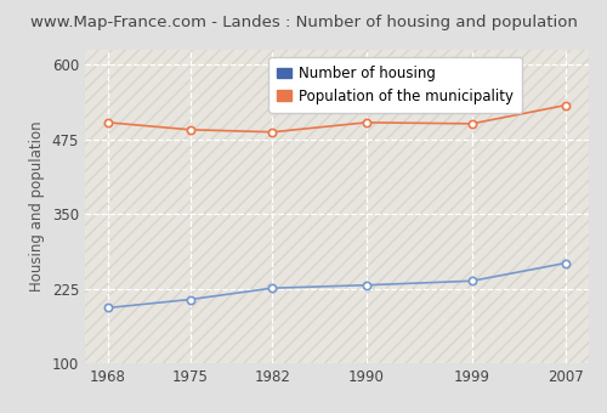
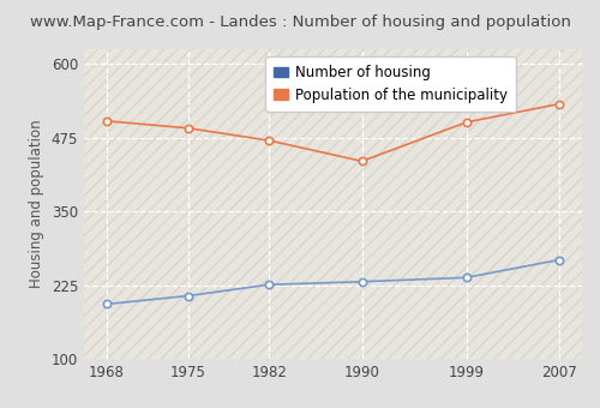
Population of the municipality/1982: 487 -> 470
Population of the municipality/1990: 503 -> 435
